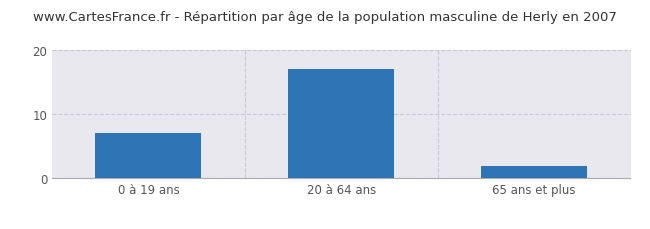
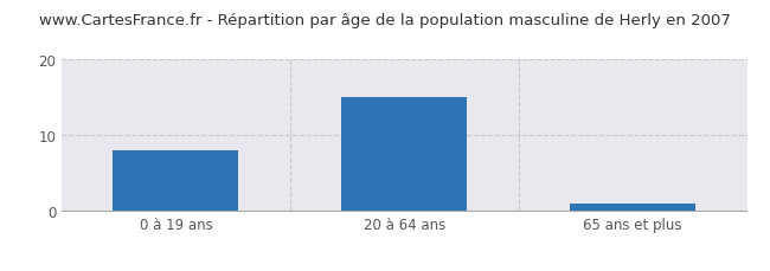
0 à 19 ans: 7 -> 8
20 à 64 ans: 17 -> 15
65 ans et plus: 2 -> 1
